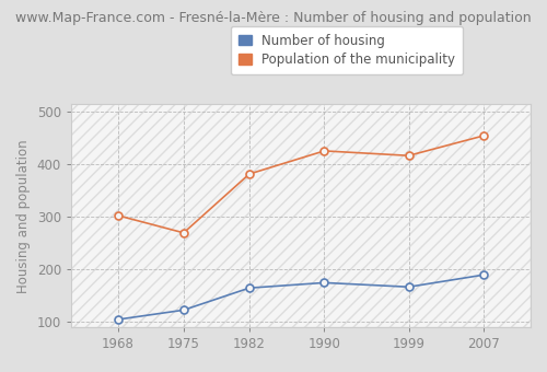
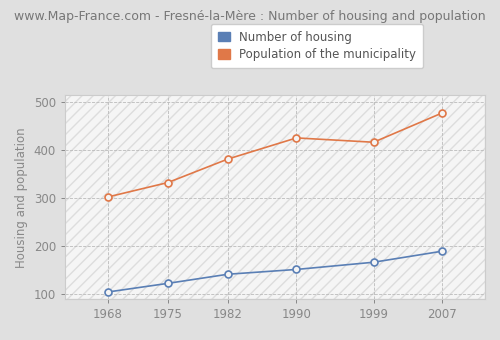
Population of the municipality/1975: 270 -> 333
Number of housing/1982: 165 -> 142
Number of housing/1990: 175 -> 152
Population of the municipality/2007: 455 -> 478
